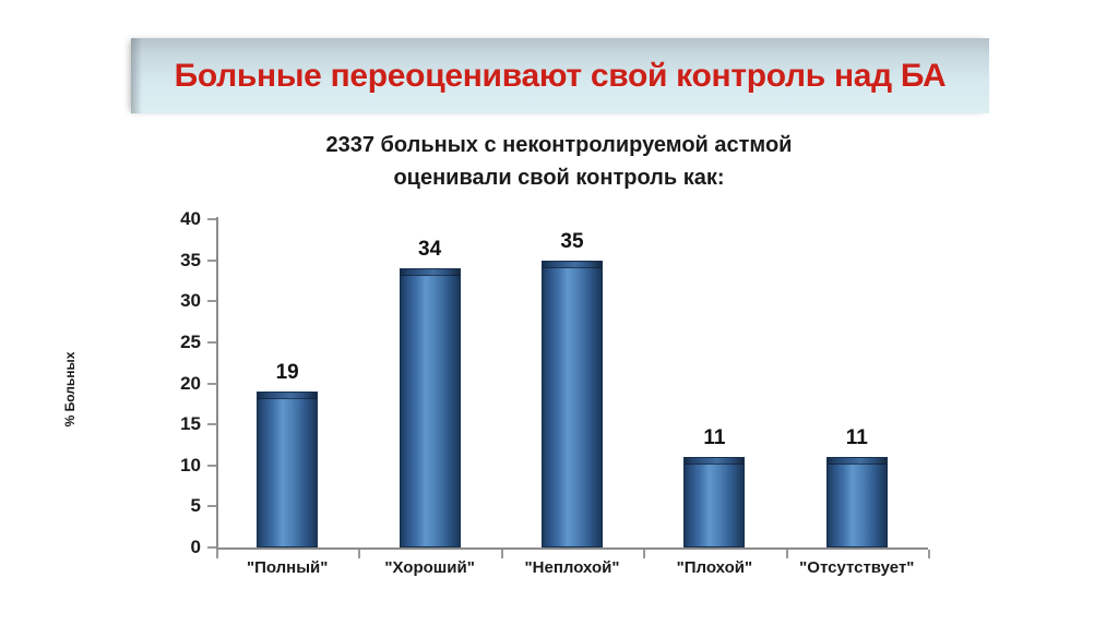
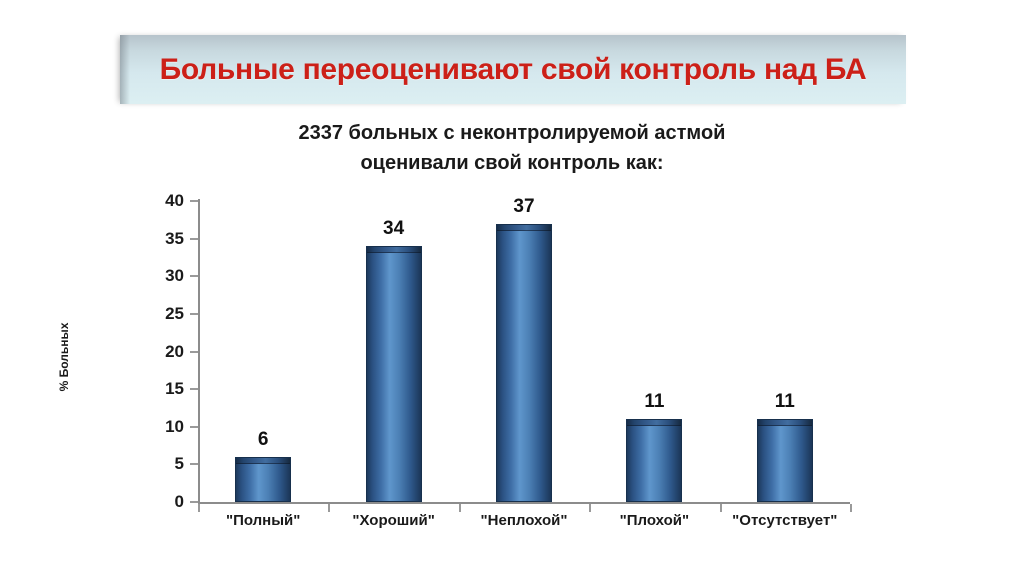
"Полный": 19 -> 6
"Неплохой": 35 -> 37
